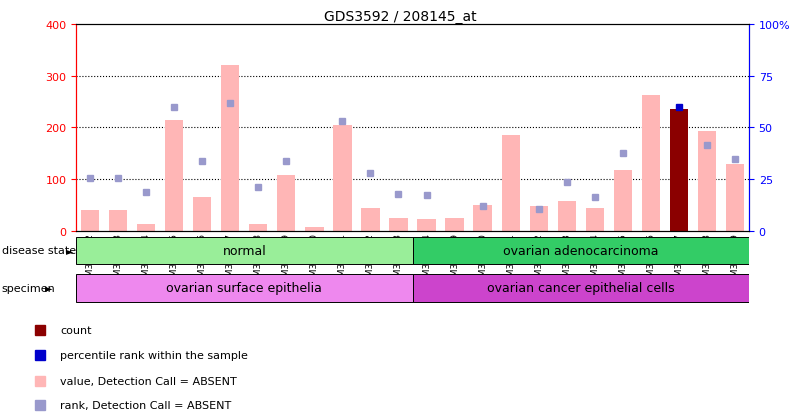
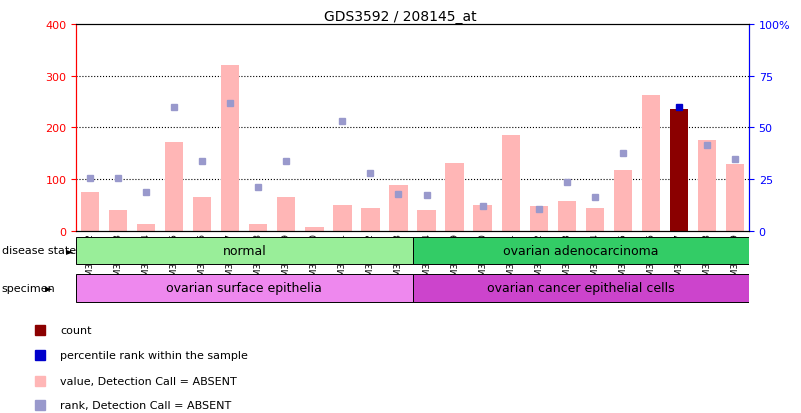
GSM359972: 40 -> 76
GSM359975: 215 -> 172
GSM359979: 108 -> 66
GSM359981: 205 -> 50
GSM359983: 25 -> 88
GSM359984: 22 -> 40
GSM360039: 25 -> 132
GSM360048: 192 -> 176
